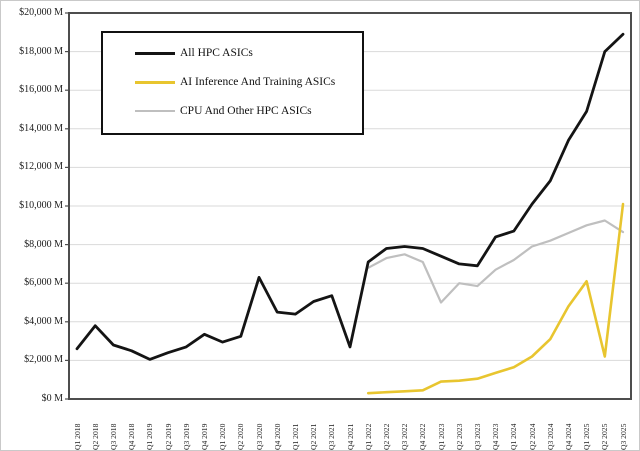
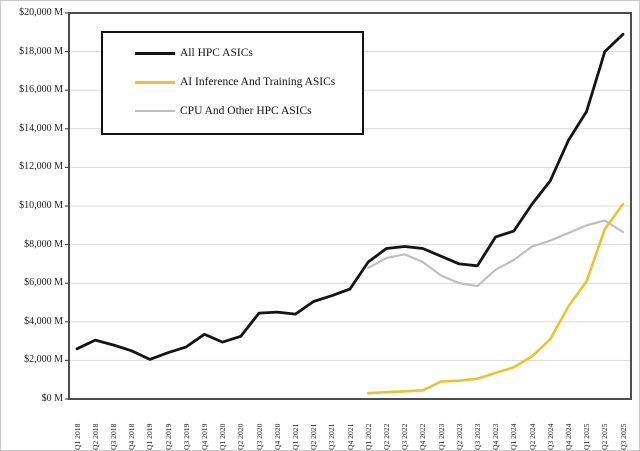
All HPC ASICs/Q2 2018: $3800M -> $3000M
All HPC ASICs/Q3 2020: $6300M -> $4400M
All HPC ASICs/Q4 2021: $2700M -> $5700M
CPU And Other HPC ASICs/Q1 2023: $5000M -> $6400M
AI Inference And Training ASICs/Q2 2025: $2200M -> $8800M
